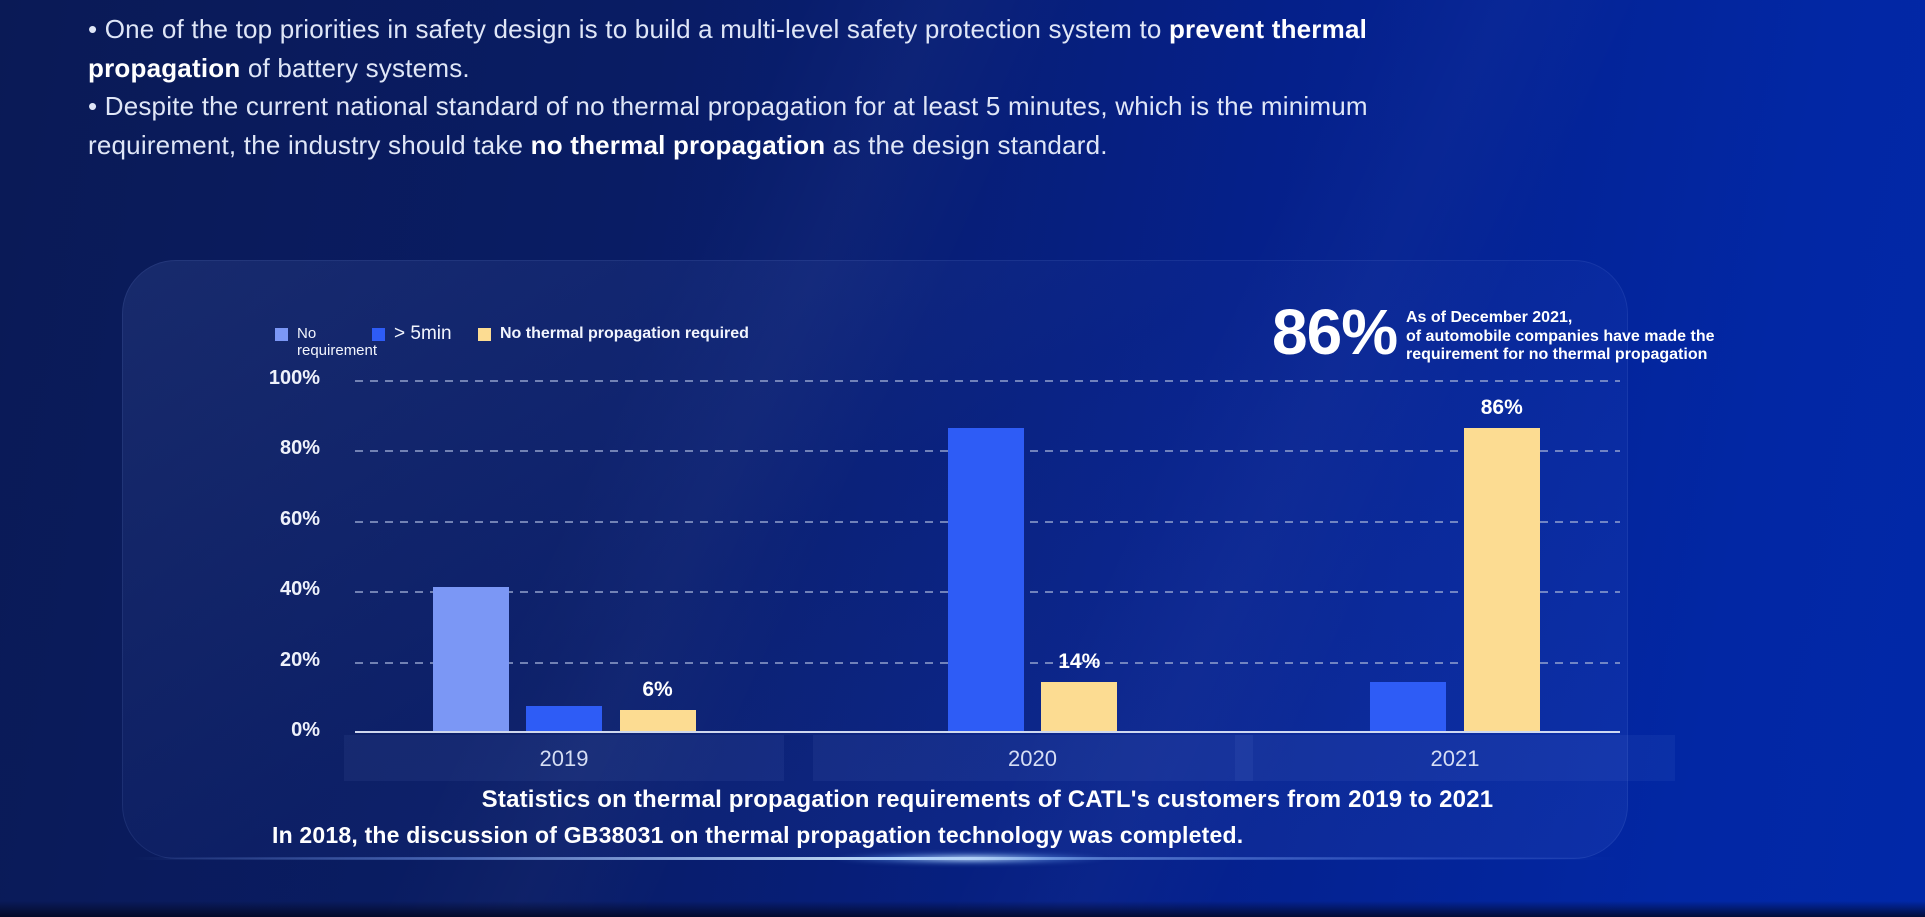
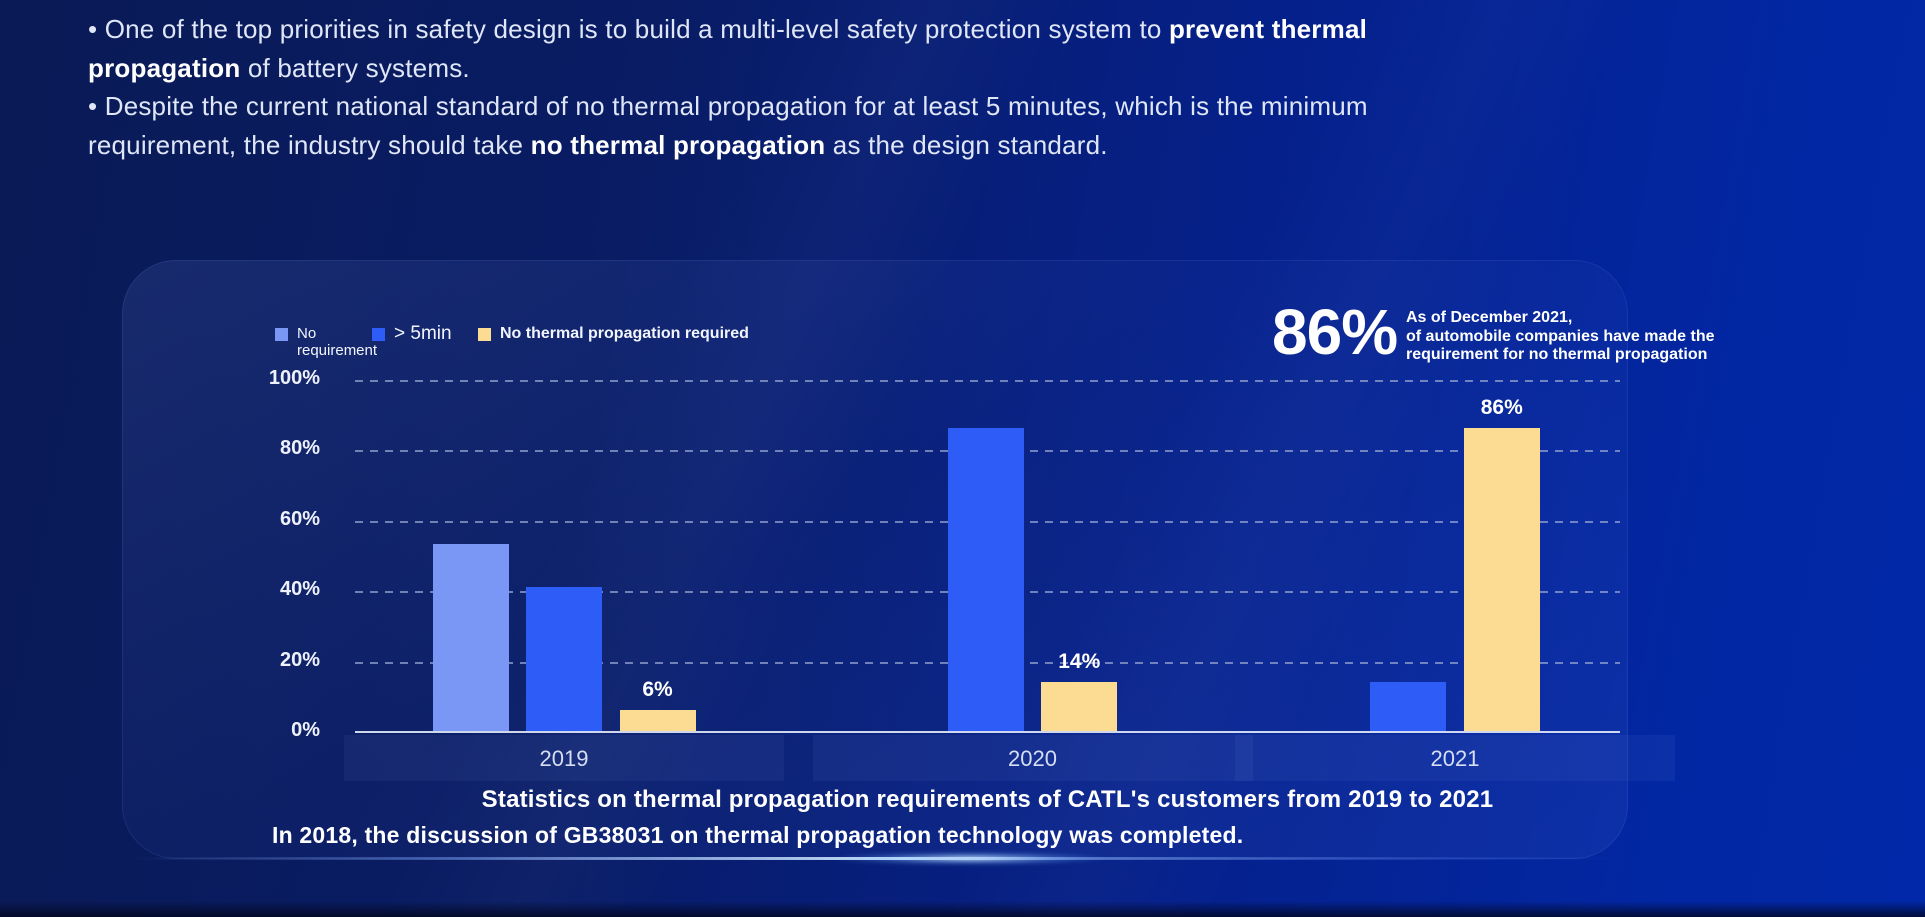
No requirement/2019: 41% -> 53%
> 5min/2019: 7% -> 41%
